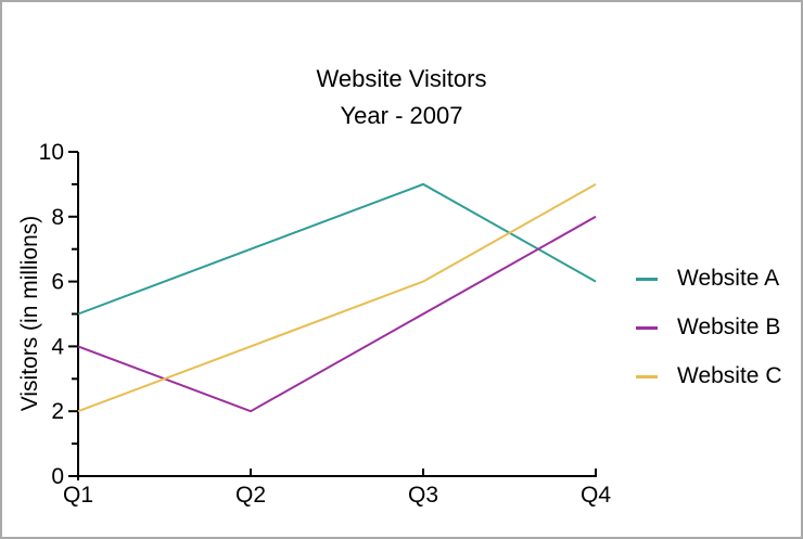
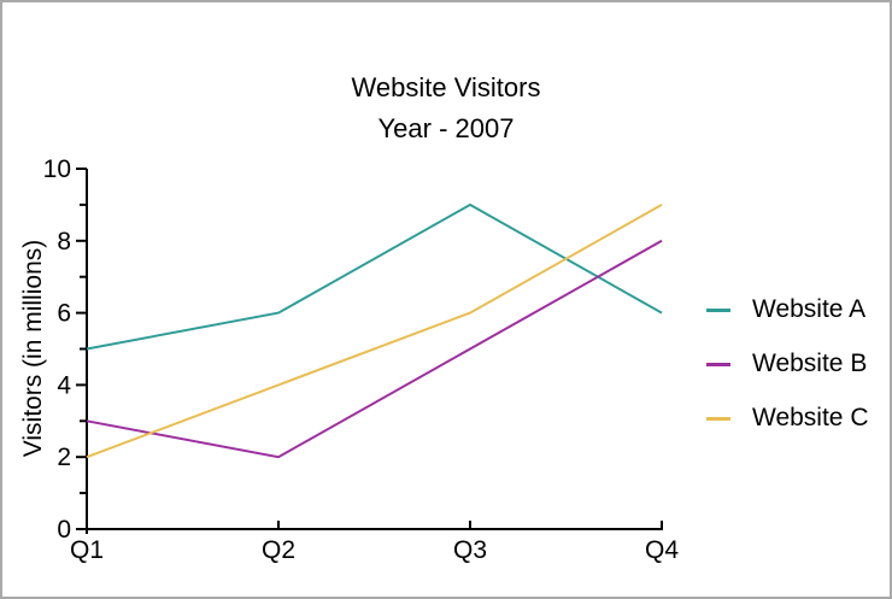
Website B/Q1: 4 -> 3
Website A/Q2: 7 -> 6
